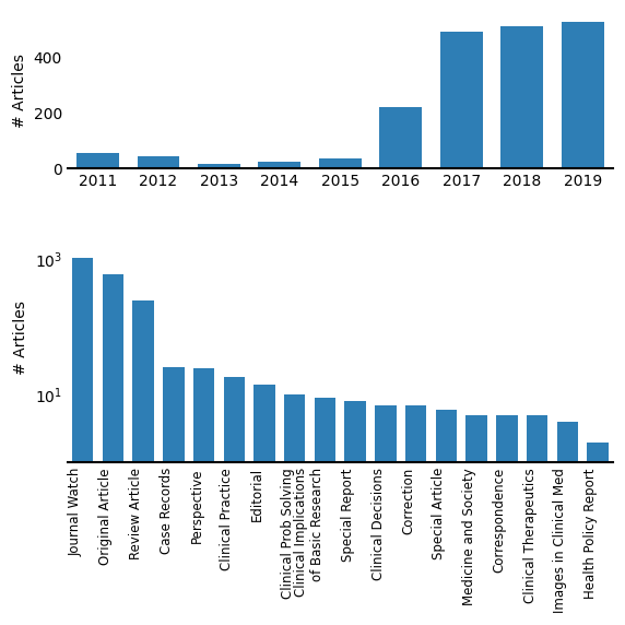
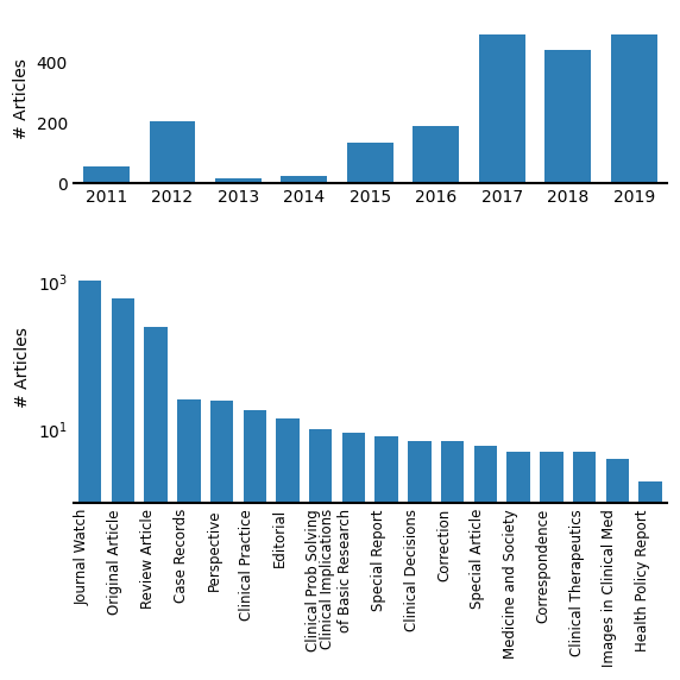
2012: 45 -> 205
2015: 35 -> 135
2016: 220 -> 190
2018: 510 -> 440
2019: 525 -> 490
